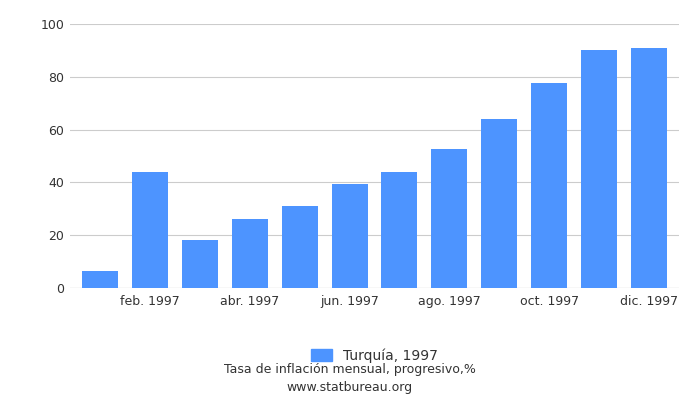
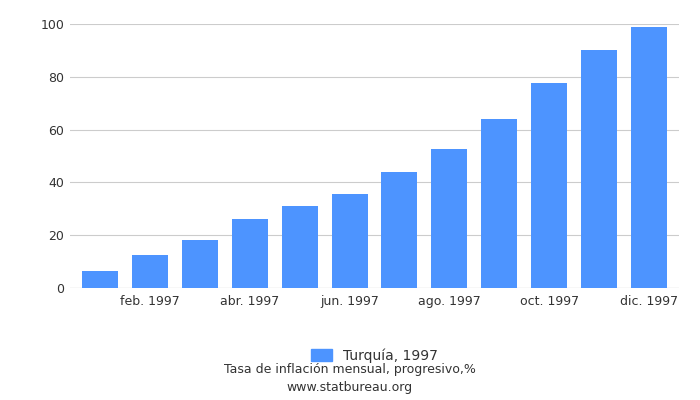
feb. 1997: 44.0 -> 12.5
jun. 1997: 39.5 -> 35.5
dic. 1997: 91.0 -> 99.0
